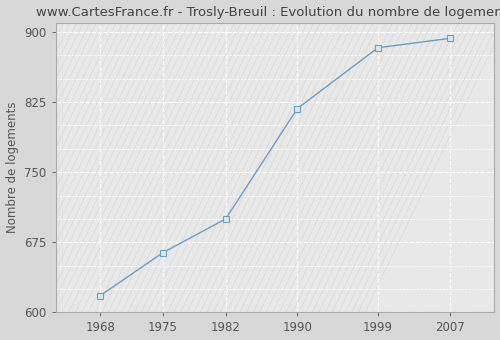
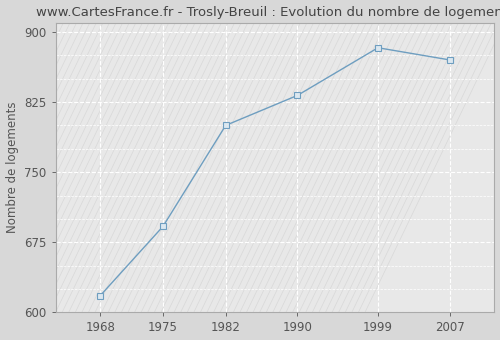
1975: 664 -> 692
1982: 700 -> 800
1990: 818 -> 832
2007: 893 -> 870
